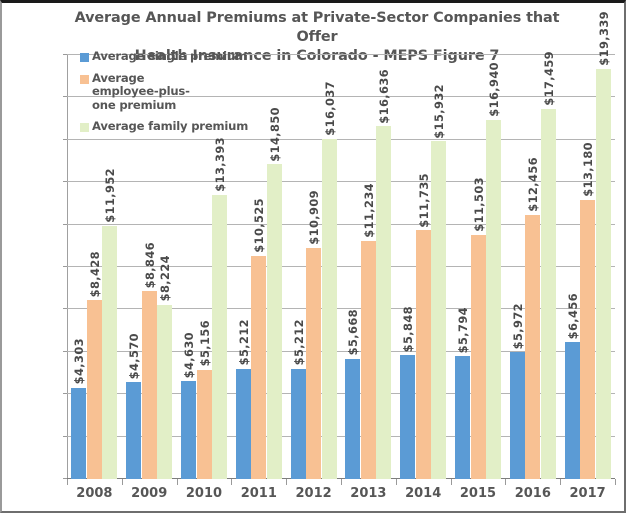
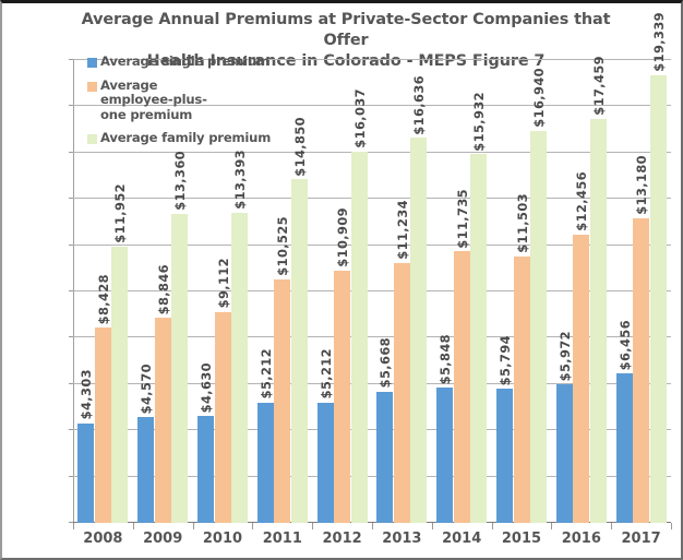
Average family premium/2009: $8,224 -> $13,360
Average employee-plus-one premium/2010: $5,156 -> $9,112
